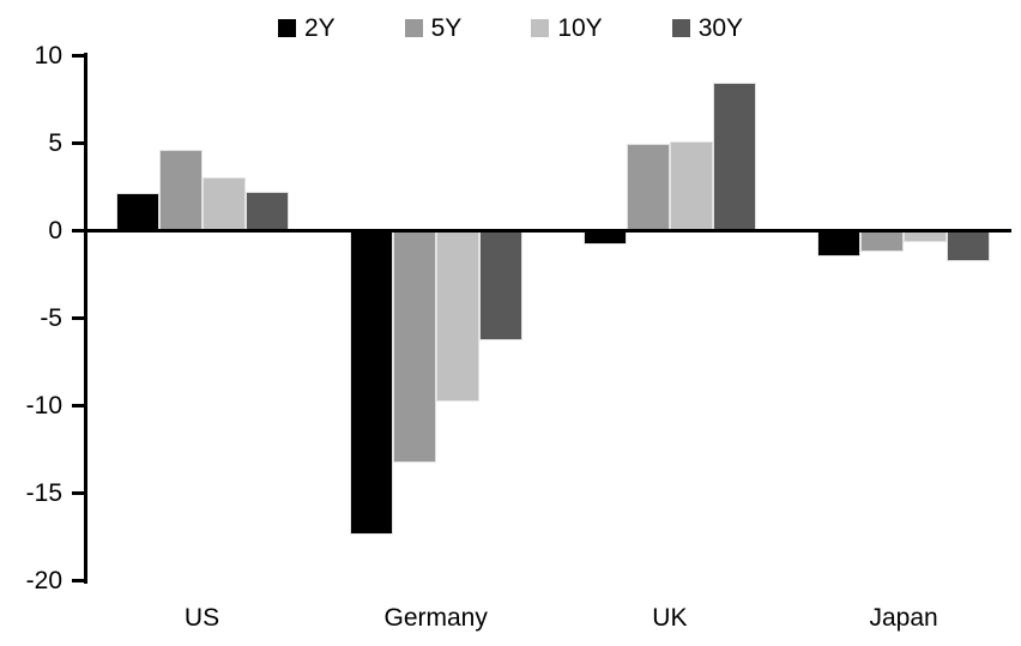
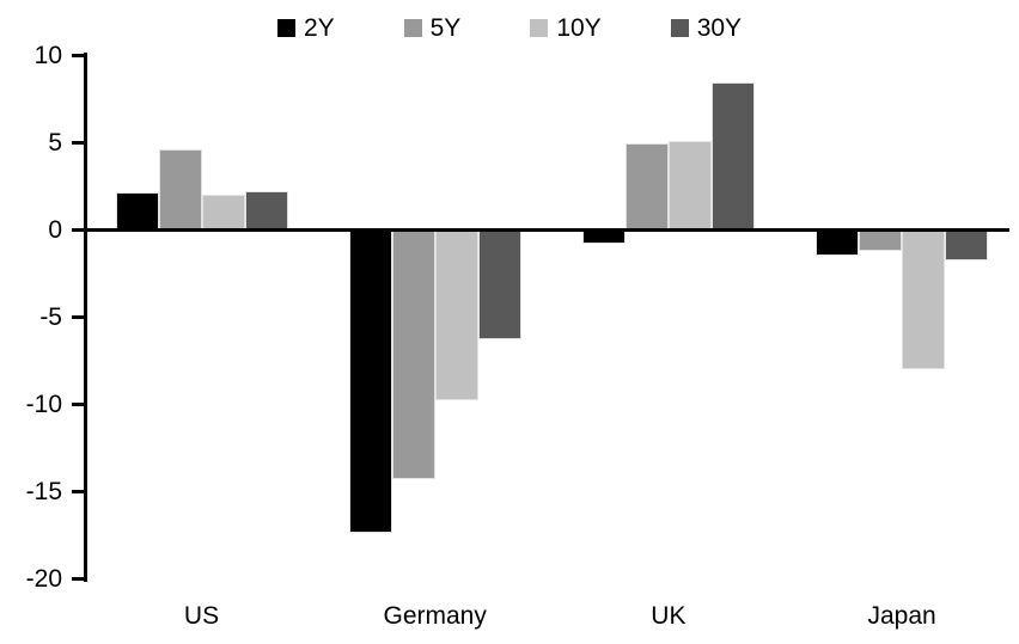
10Y/US: 3.0 -> 2.0
5Y/Germany: -13.3 -> -14.3
10Y/Japan: -0.7 -> -8.0
